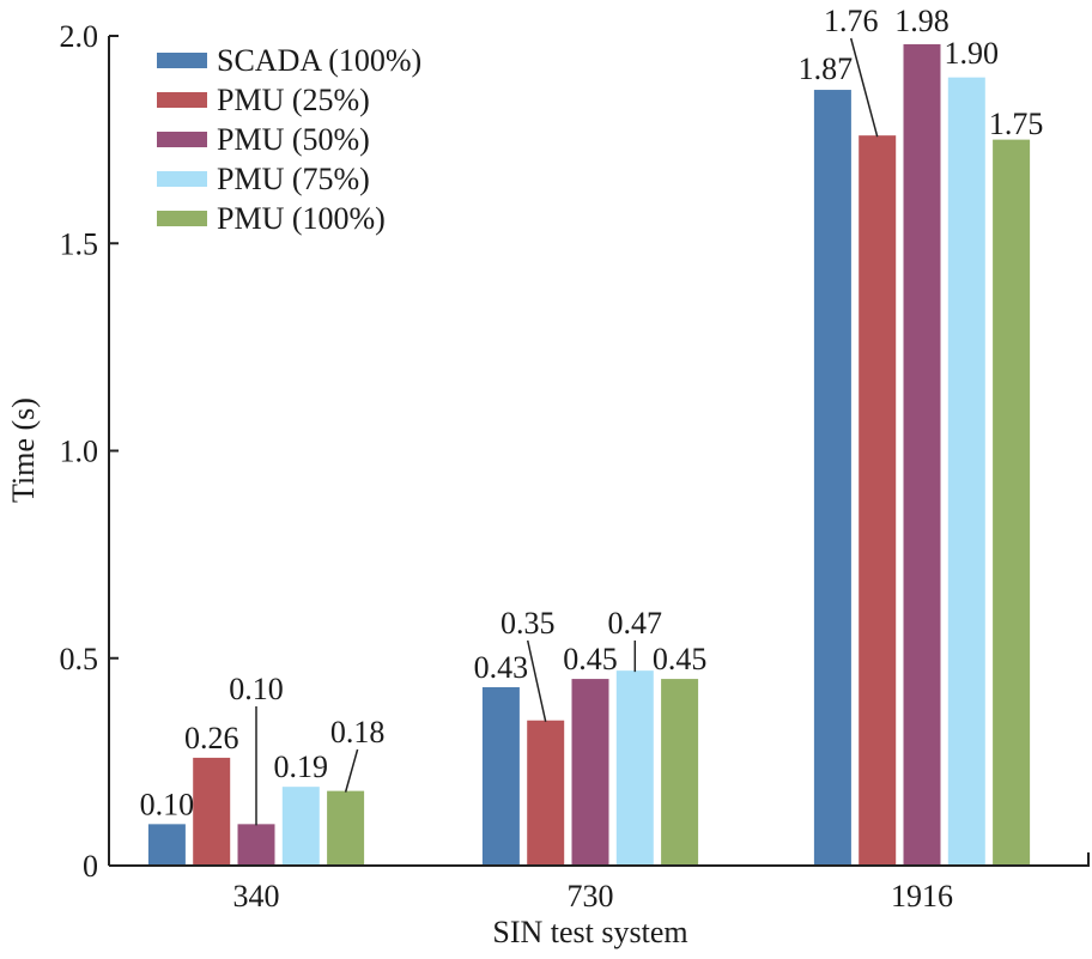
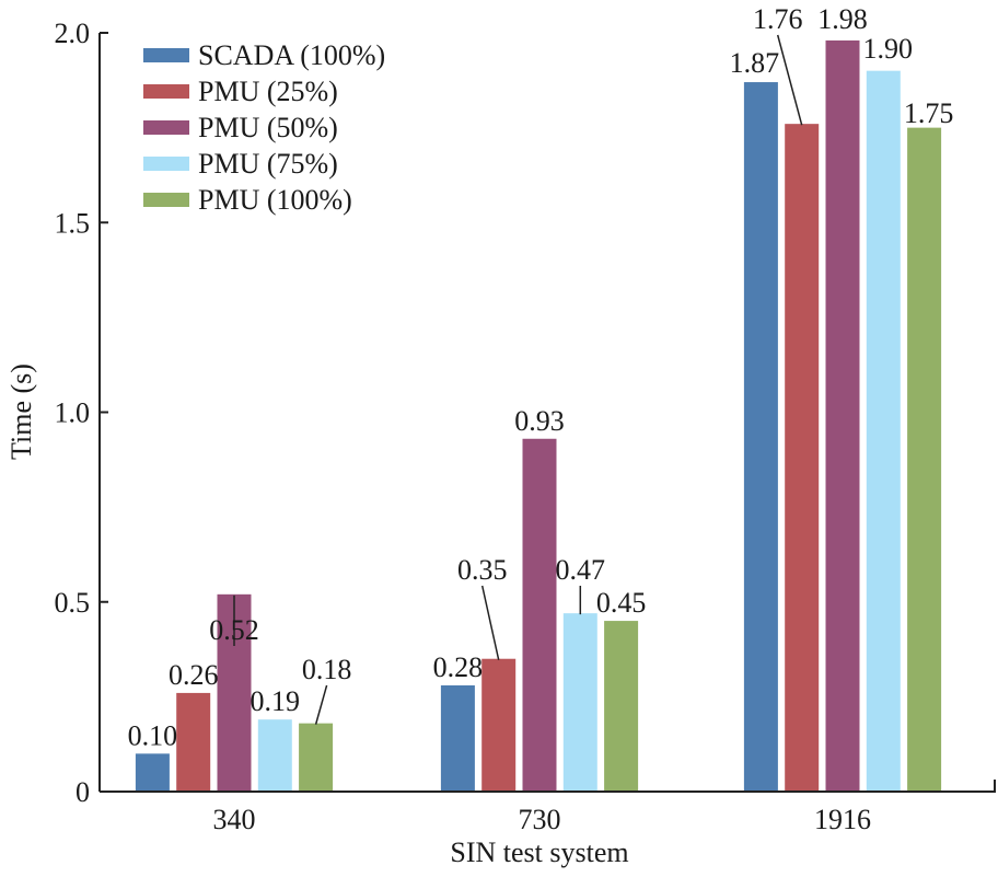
PMU (50%)/340: 0.10 -> 0.52
SCADA (100%)/730: 0.43 -> 0.28
PMU (50%)/730: 0.45 -> 0.93
